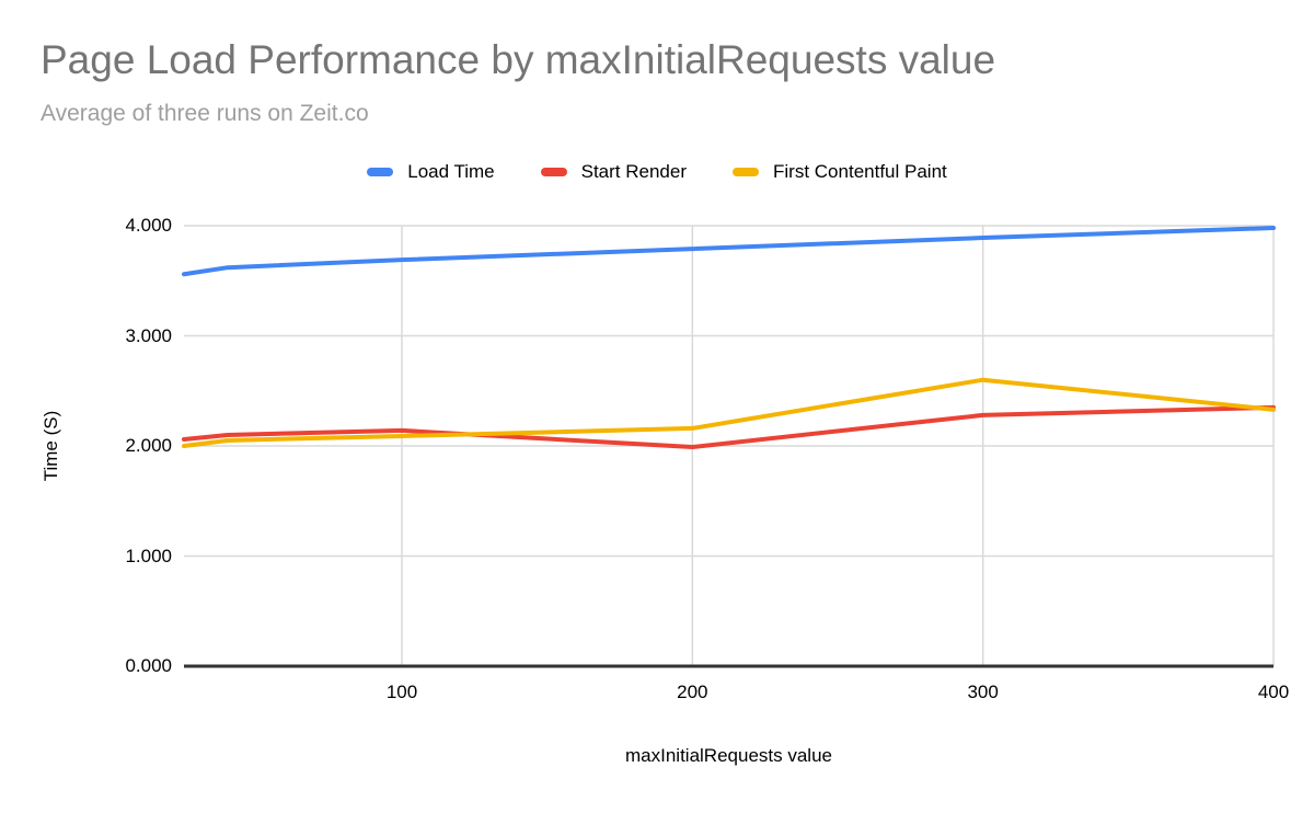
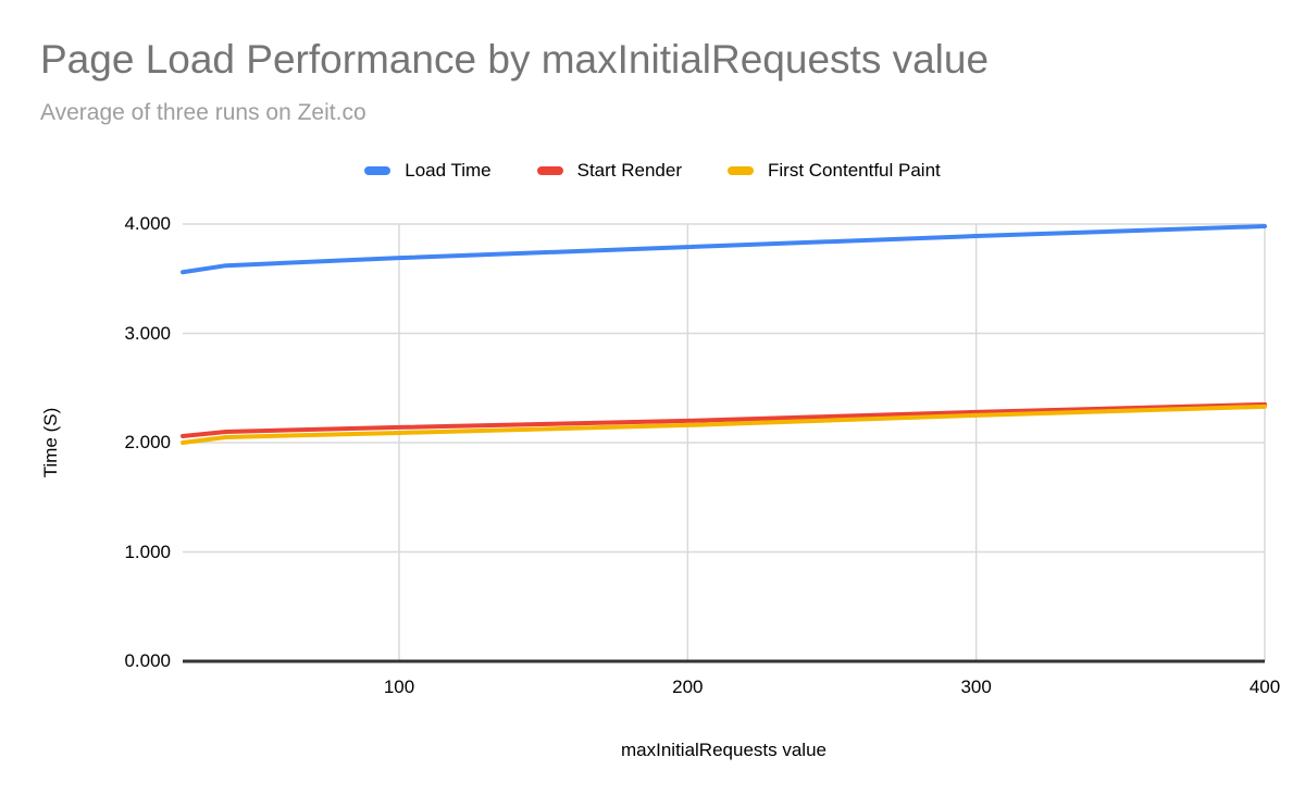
Start Render/200: 1.99 -> 2.20
First Contentful Paint/300: 2.60 -> 2.25
